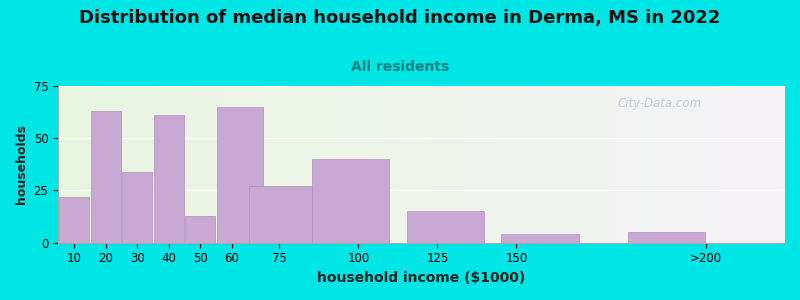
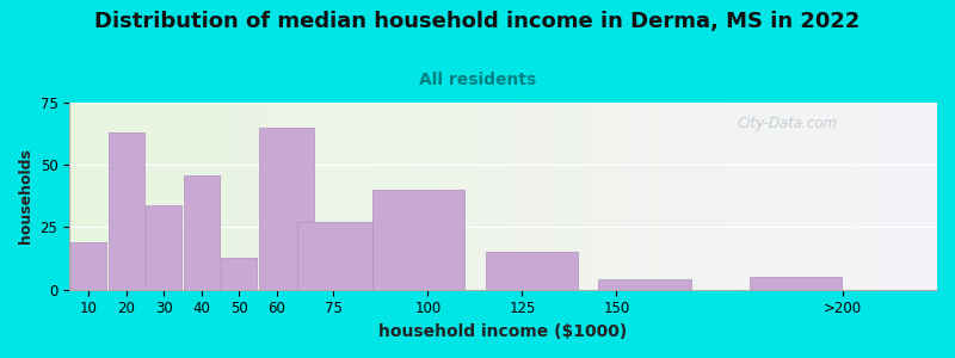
10: 22 -> 19
40: 61 -> 46
